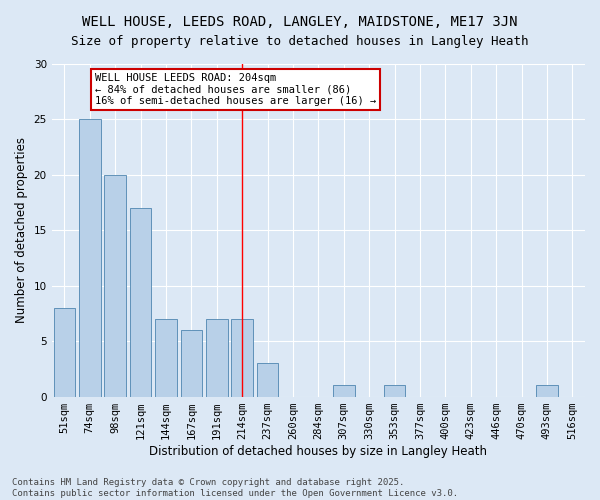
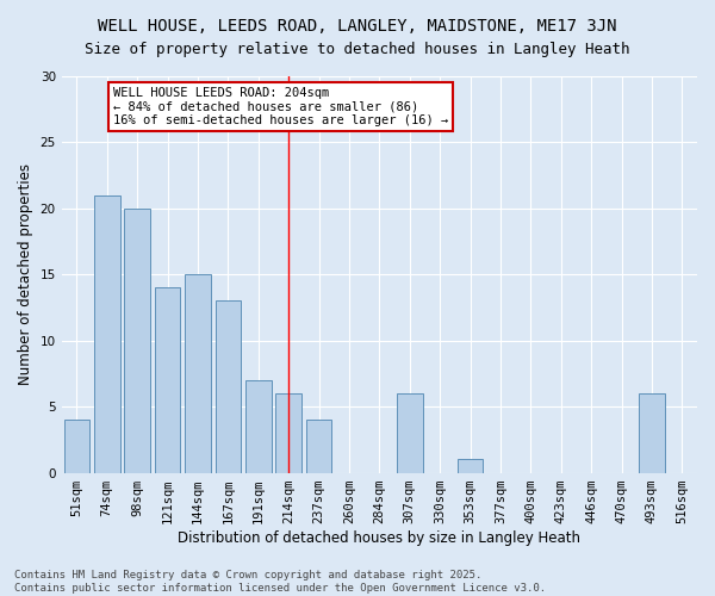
51sqm: 8 -> 4
74sqm: 25 -> 21
121sqm: 17 -> 14
144sqm: 7 -> 15
167sqm: 6 -> 13
214sqm: 7 -> 6
237sqm: 3 -> 4
307sqm: 1 -> 6
493sqm: 1 -> 6
